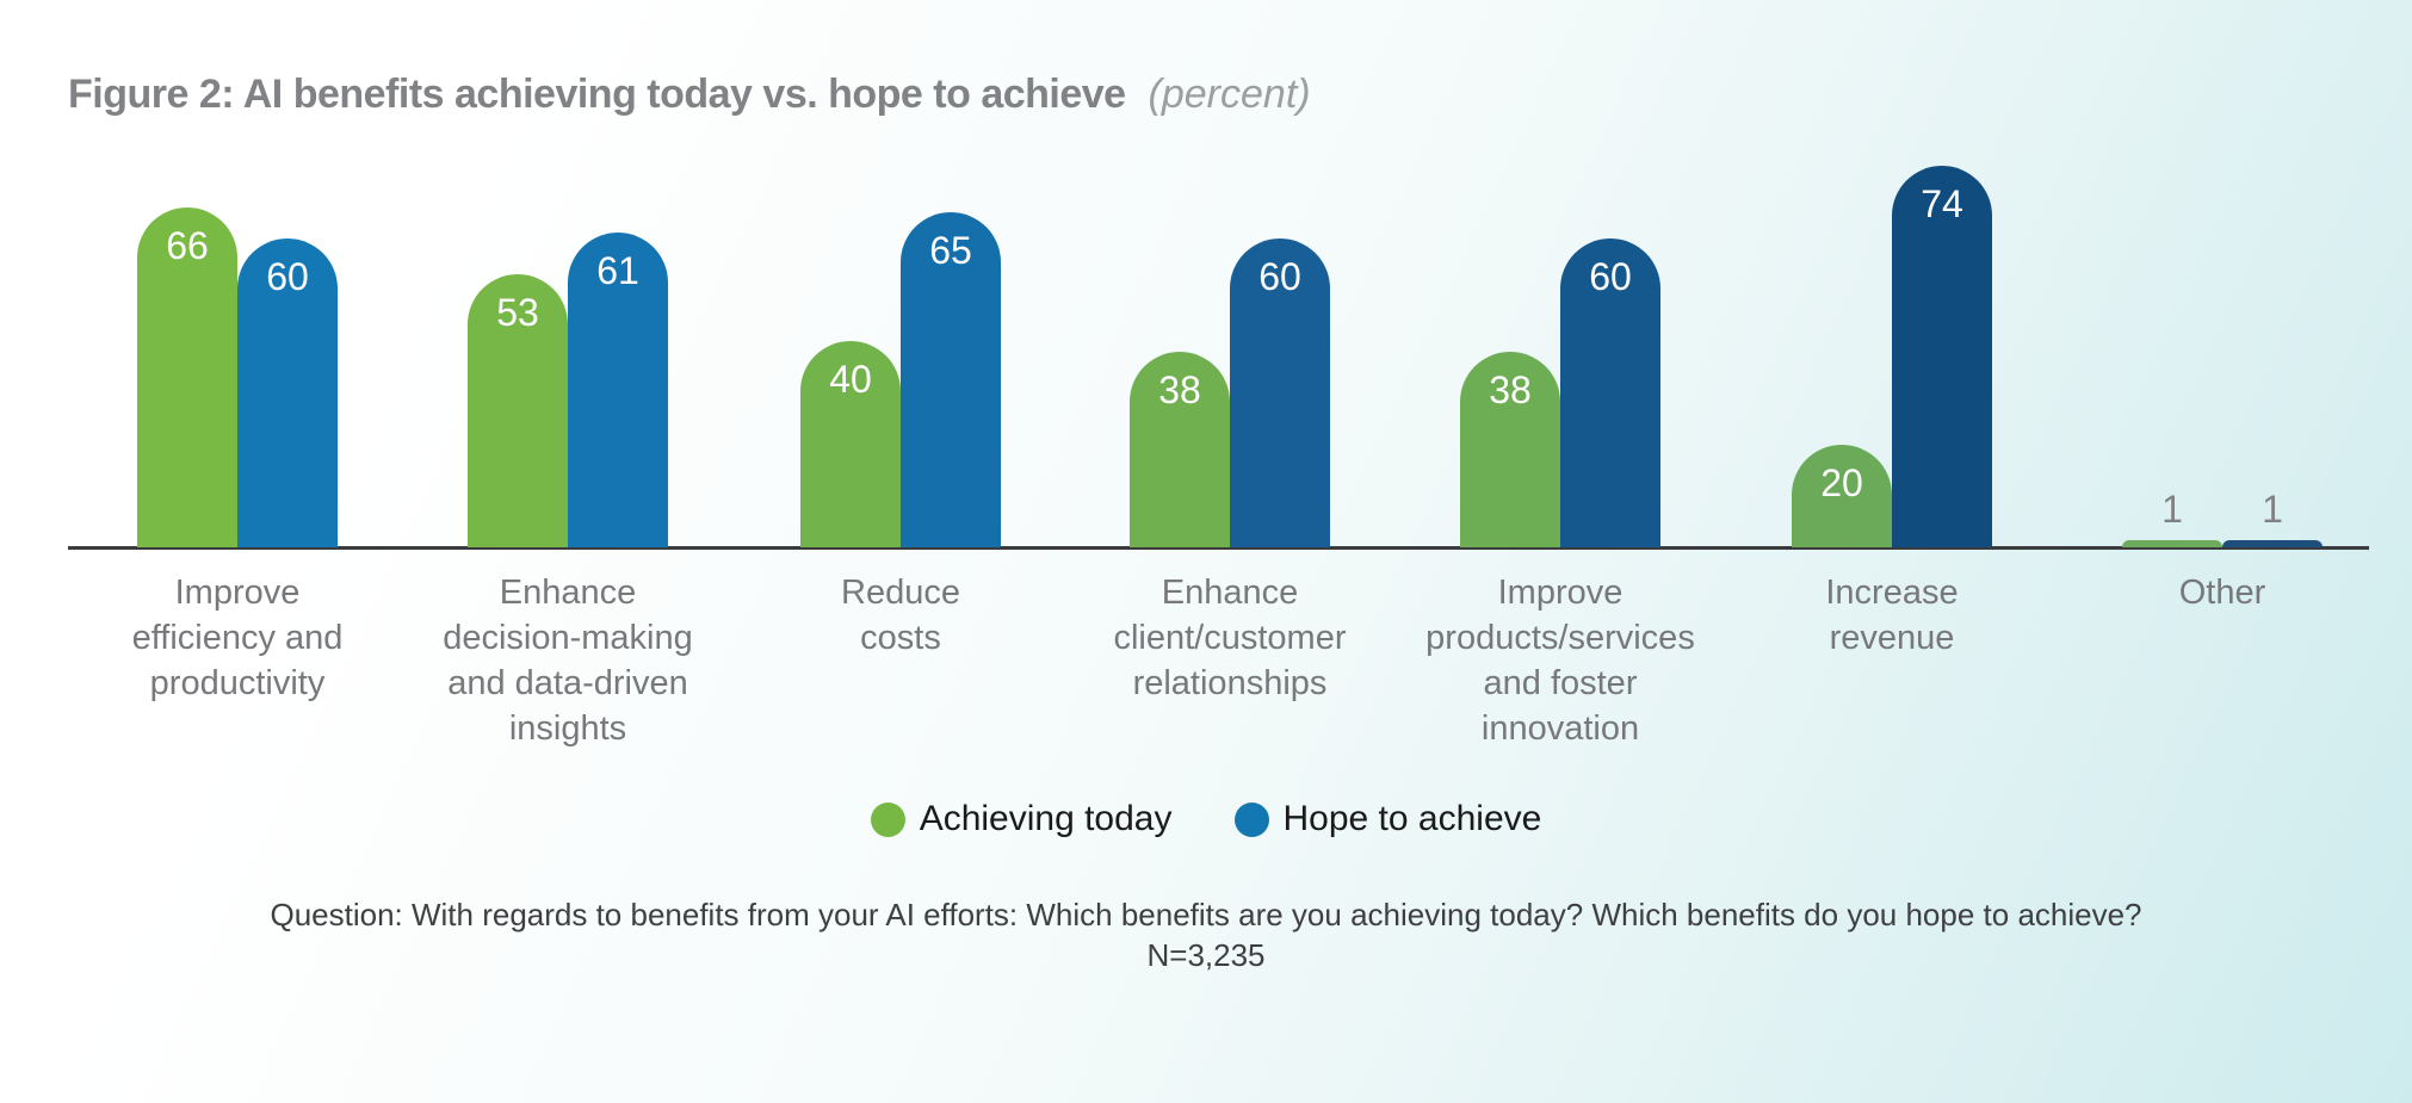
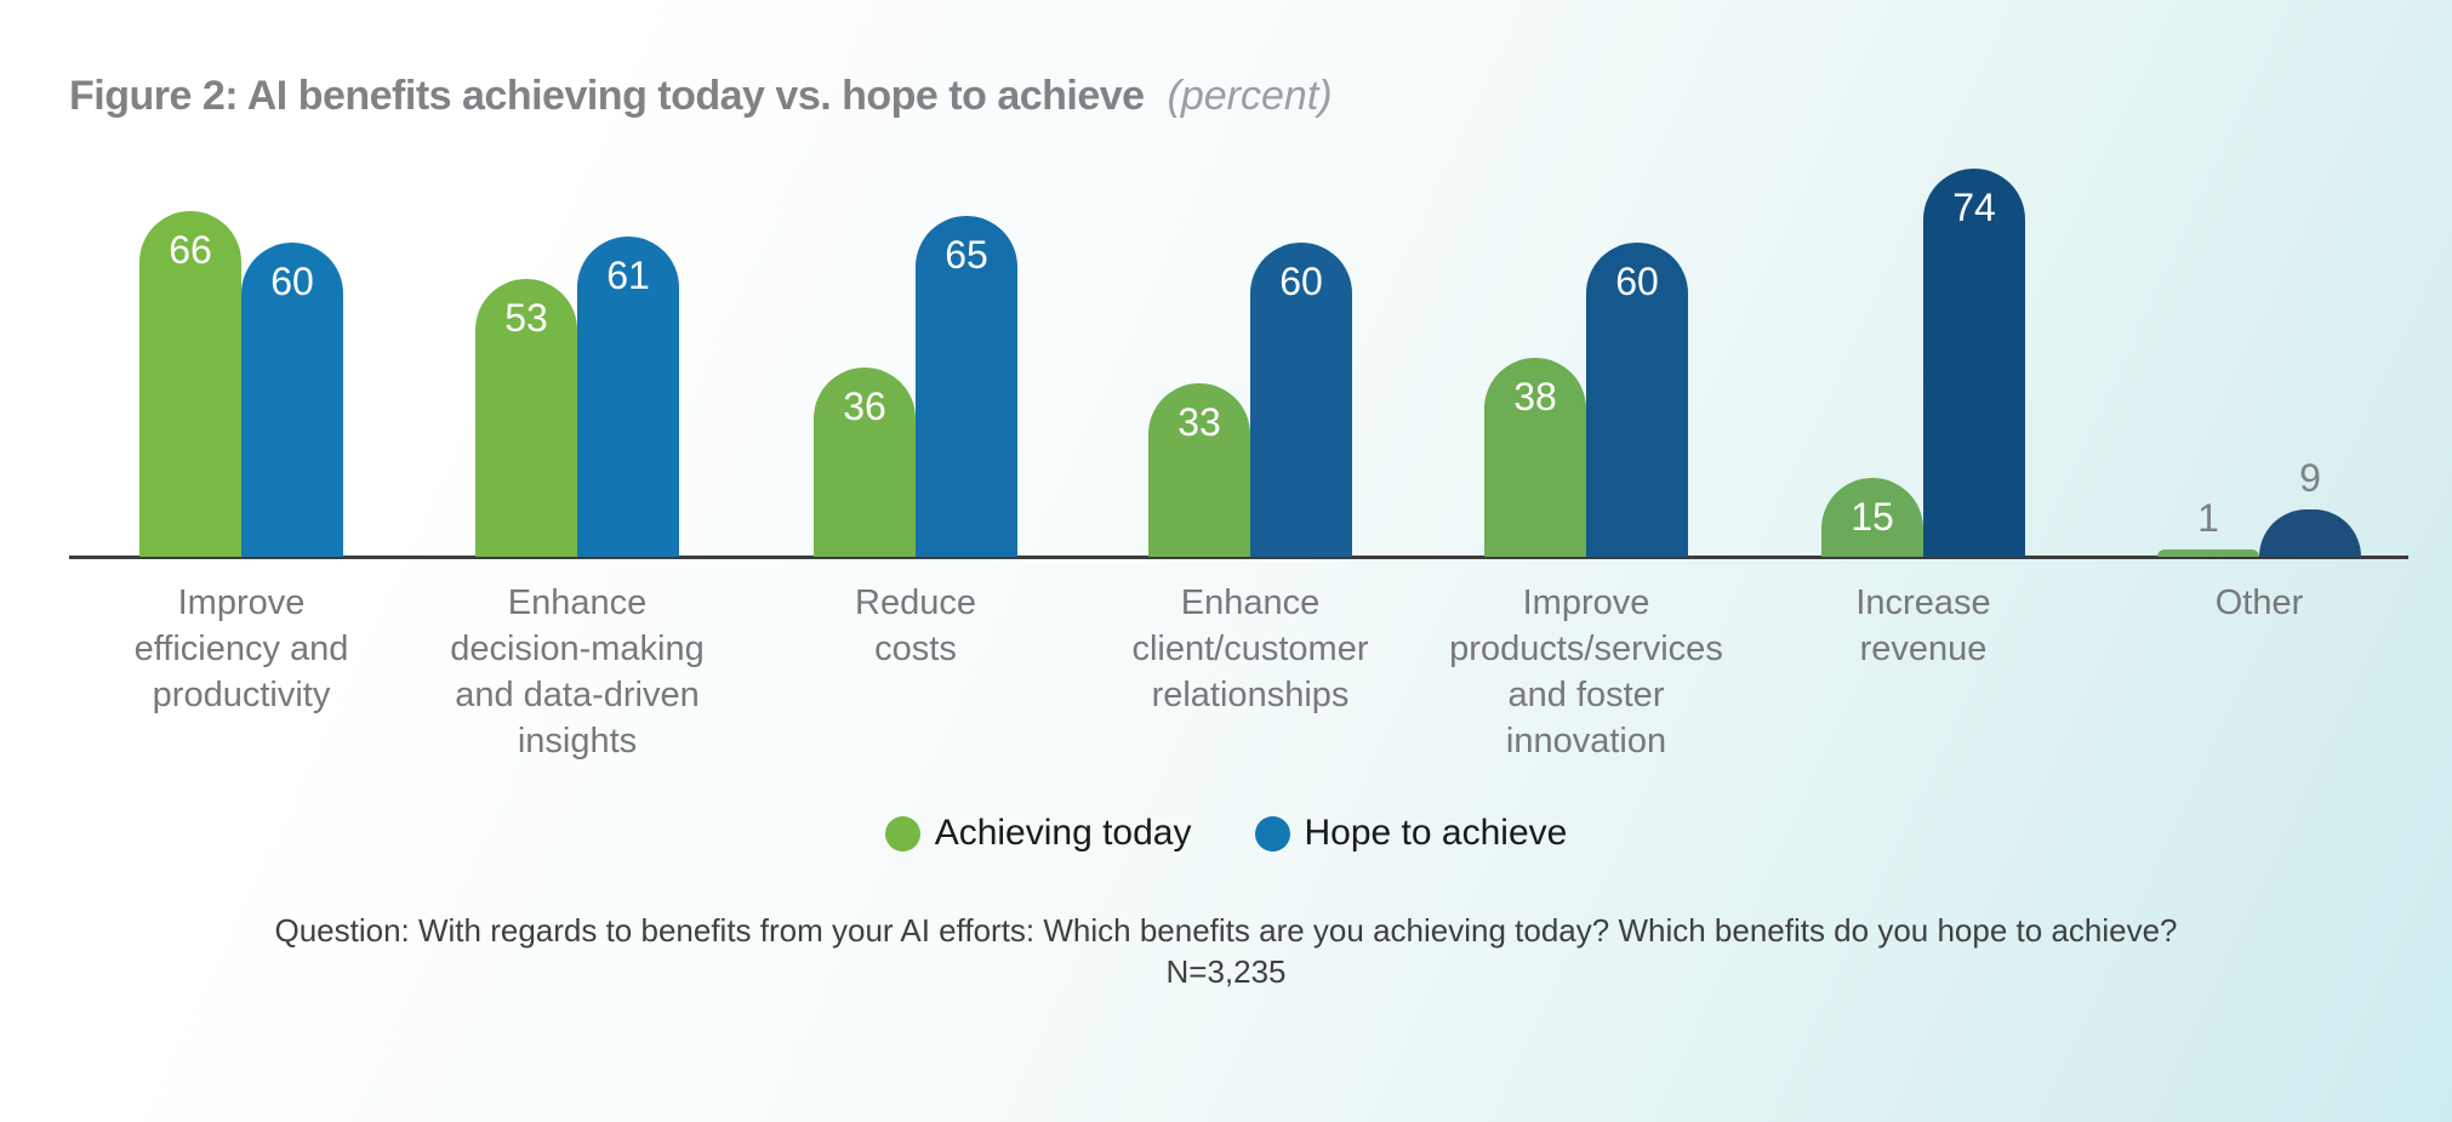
Achieving today/Reduce costs: 40 -> 36
Achieving today/Enhance client/customer relationships: 38 -> 33
Achieving today/Increase revenue: 20 -> 15
Hope to achieve/Other: 1 -> 9
